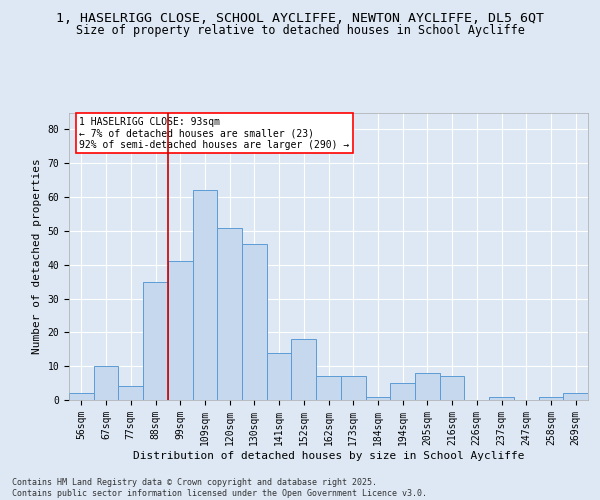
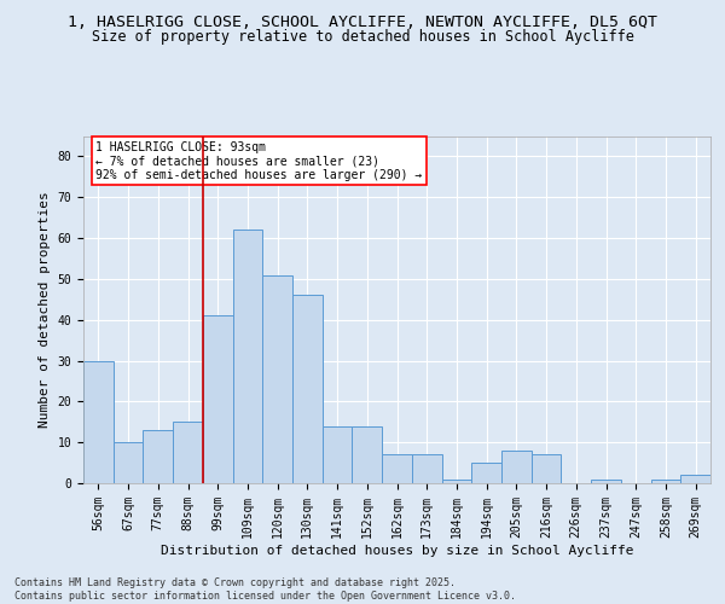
56sqm: 2 -> 30
77sqm: 4 -> 13
88sqm: 35 -> 15
152sqm: 18 -> 14
